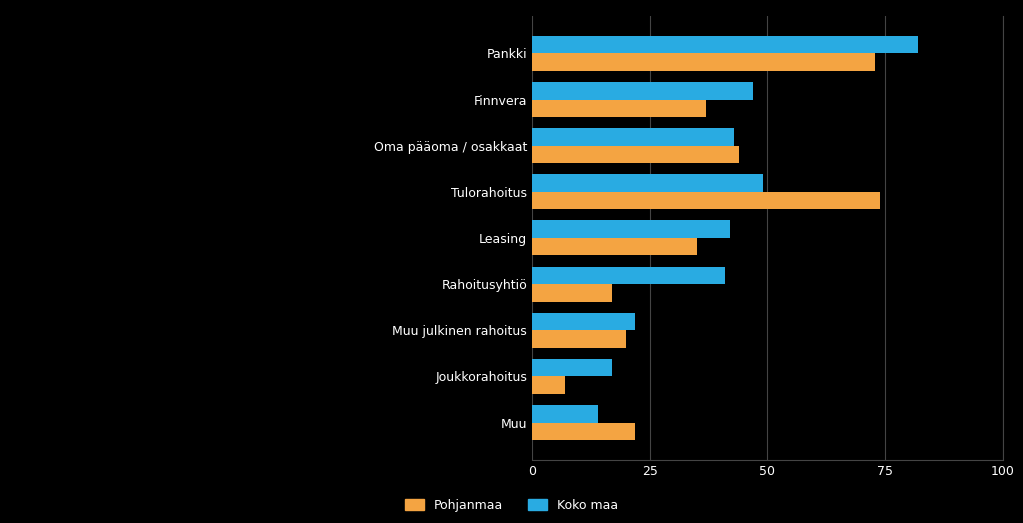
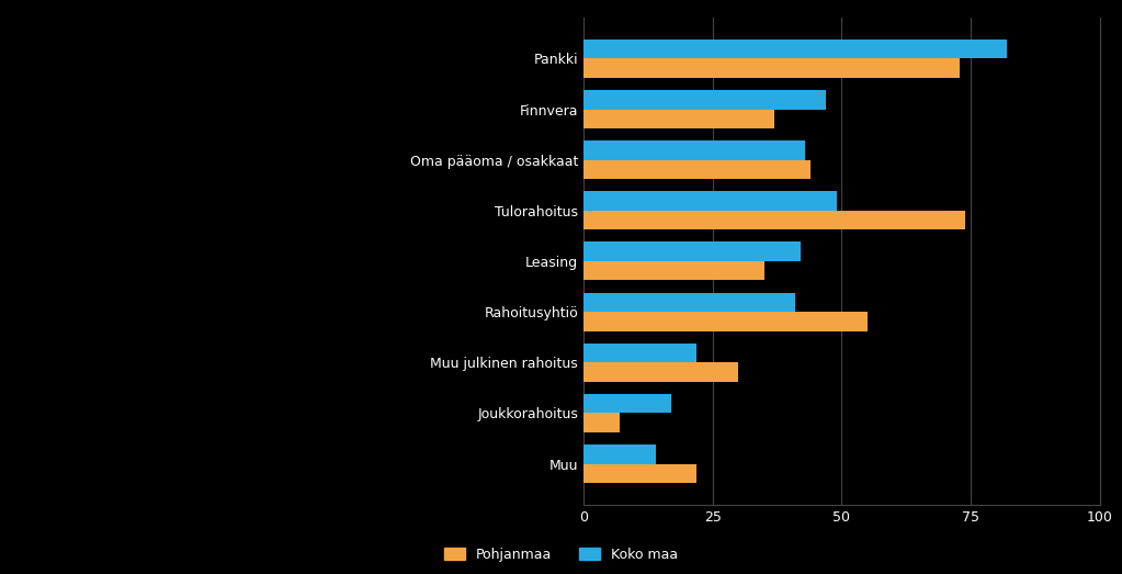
Pohjanmaa/Rahoitusyhtiö: 17 -> 55
Pohjanmaa/Muu julkinen rahoitus: 20 -> 30
